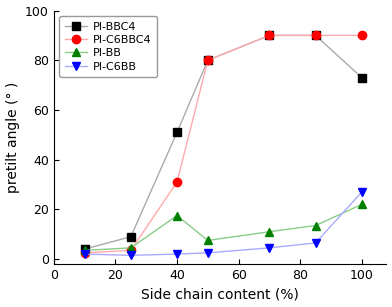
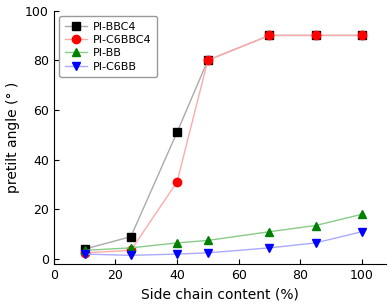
PI-BB/40: 17.5 -> 6.5
PI-BBC4/100: 73 -> 90
PI-BB/100: 22.0 -> 18.0
PI-C6BB/100: 27.0 -> 11.0
